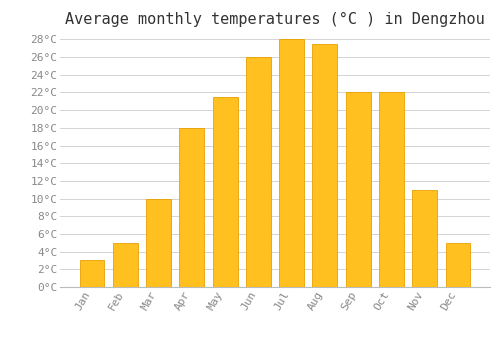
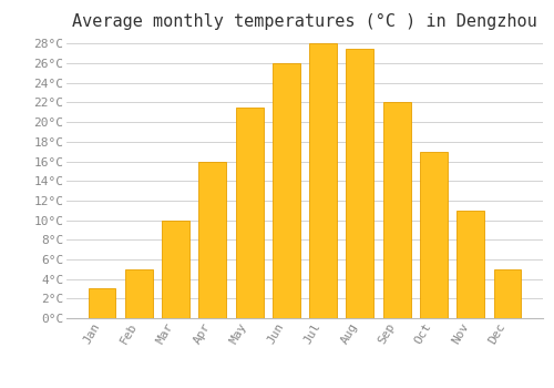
Apr: 18.0°C -> 16.0°C
Oct: 22.0°C -> 17.0°C
